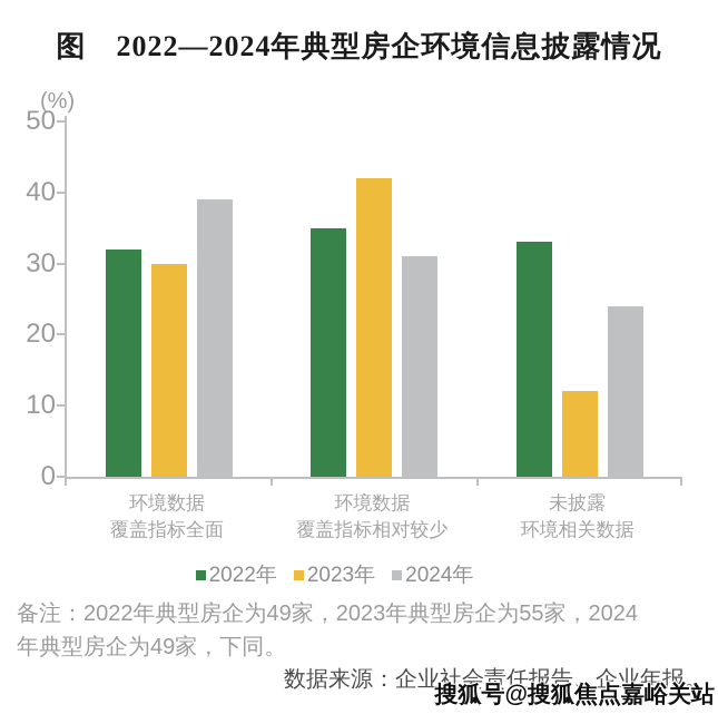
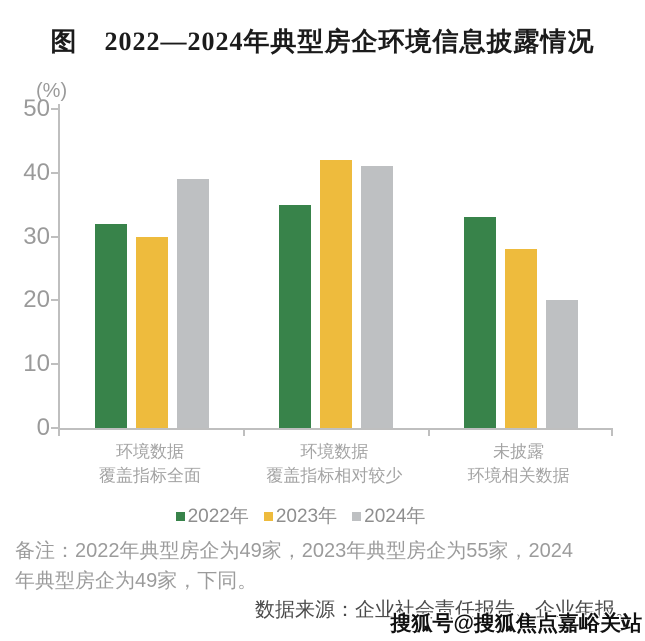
2024年/环境数据 覆盖指标相对较少: 31 -> 41
2023年/未披露 环境相关数据: 12 -> 28
2024年/未披露 环境相关数据: 24 -> 20
